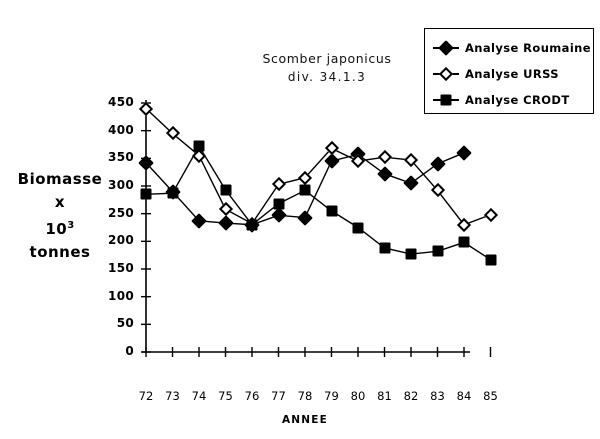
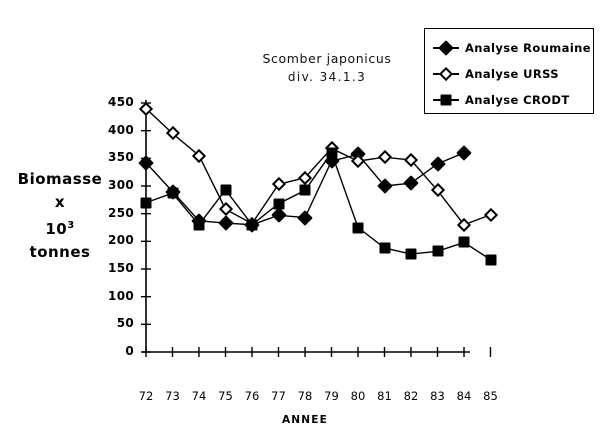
Analyse CRODT/72: 280 -> 270
Analyse CRODT/74: 370 -> 230
Analyse CRODT/79: 260 -> 360
Analyse Roumaine/81: 320 -> 300
